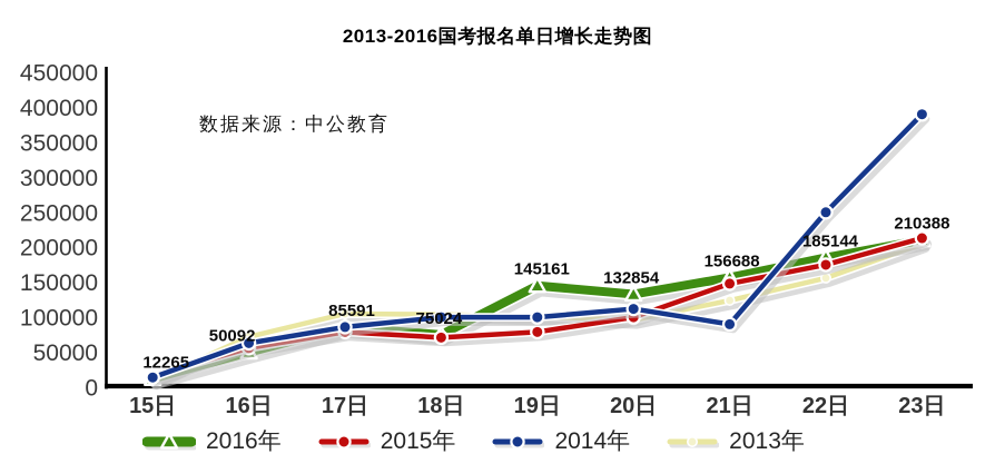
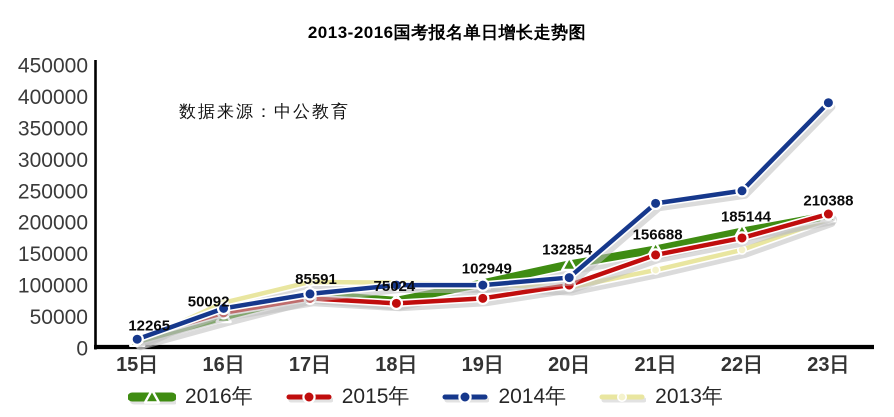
2016年/19日: 145161 -> 102949
2014年/21日: 90000 -> 230000
